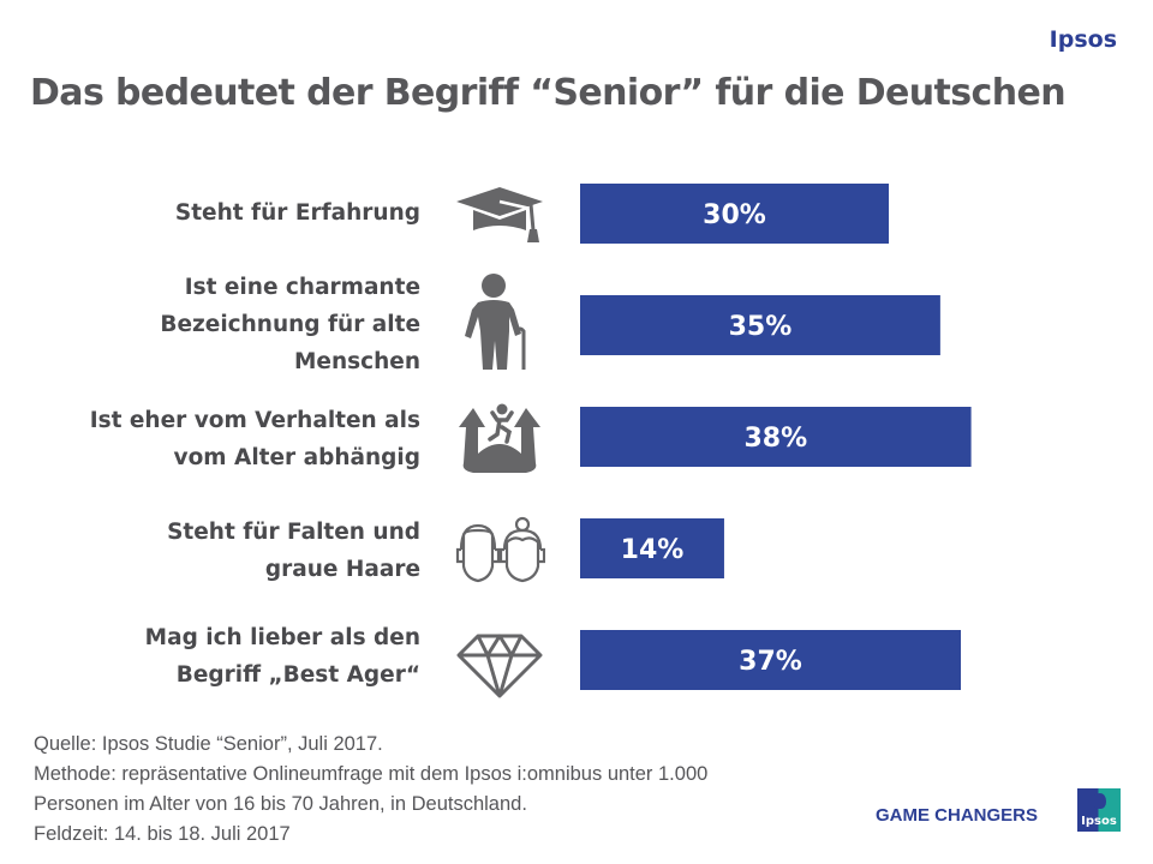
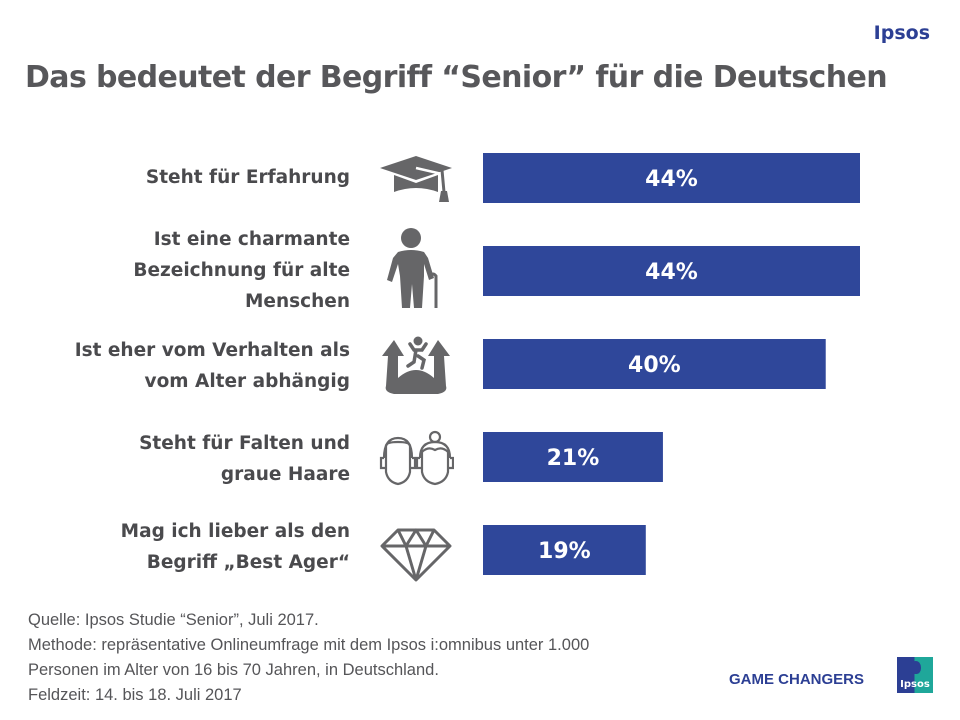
Steht für Erfahrung: 30% -> 44%
Ist eine charmante Bezeichnung für alte Menschen: 35% -> 44%
Ist eher vom Verhalten als vom Alter abhängig: 38% -> 40%
Steht für Falten und graue Haare: 14% -> 21%
Mag ich lieber als den Begriff „Best Ager“: 37% -> 19%
